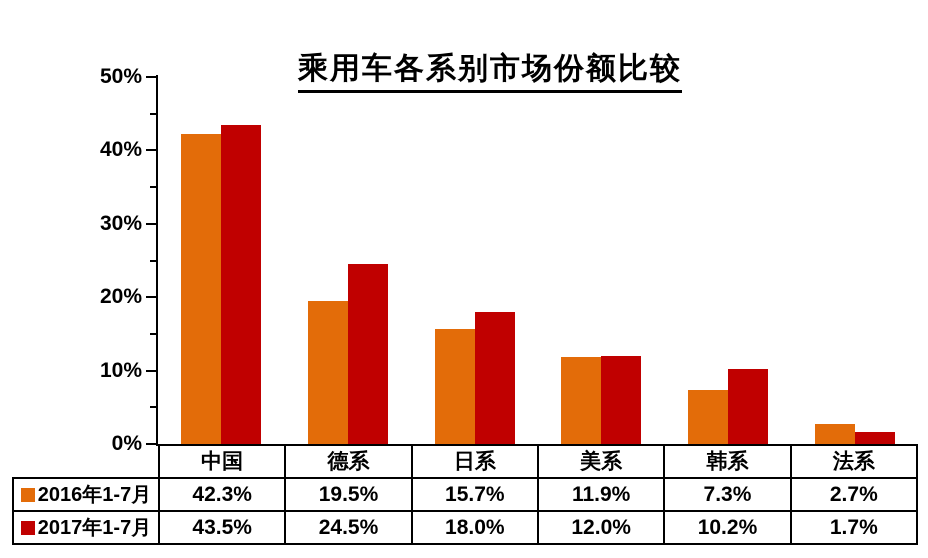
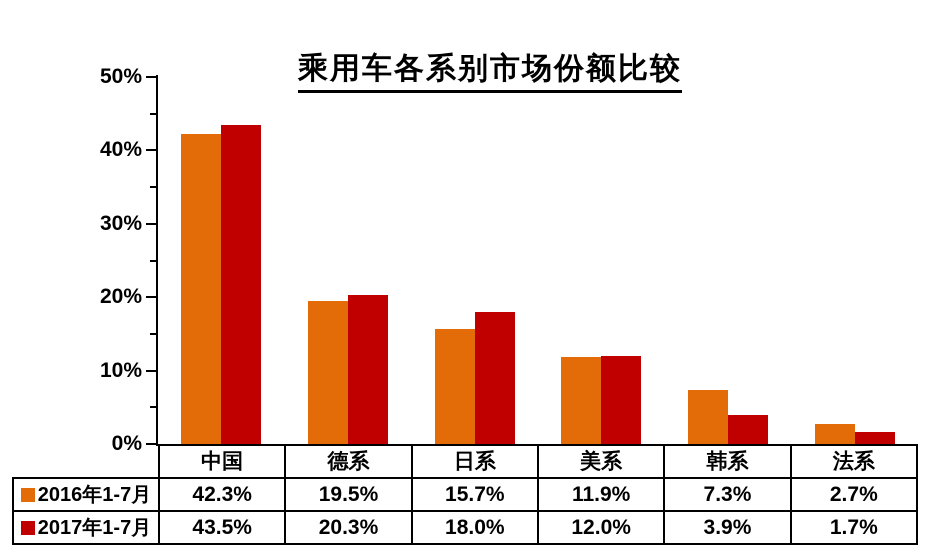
2017年1-7月/德系: 24.5% -> 20.3%
2017年1-7月/韩系: 10.2% -> 3.9%
